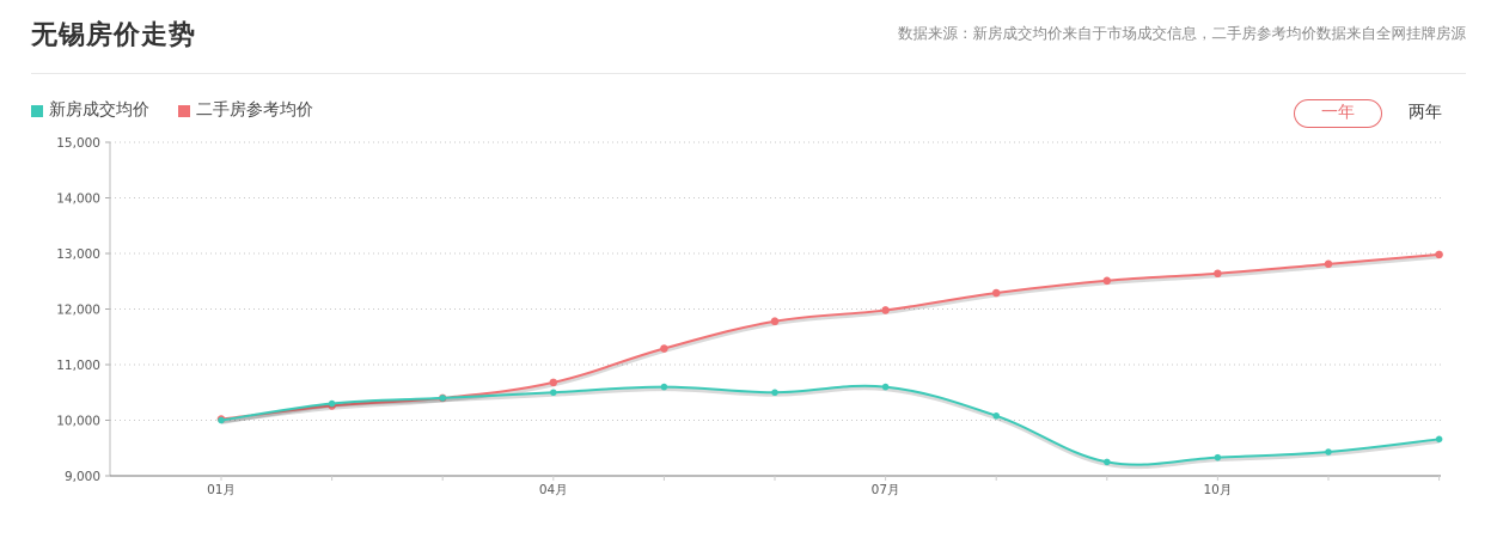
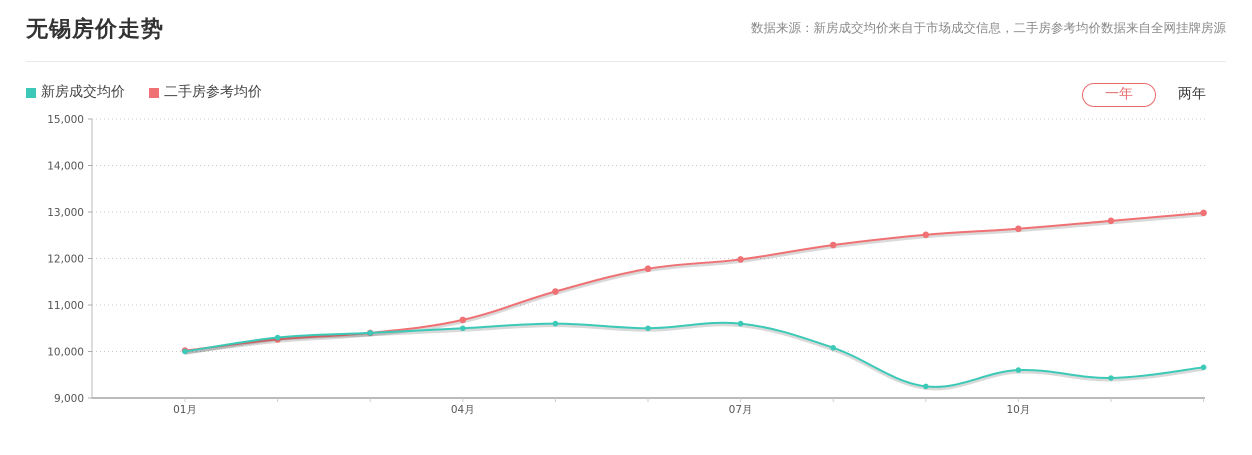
新房成交均价/10月: 9300 -> 9600
